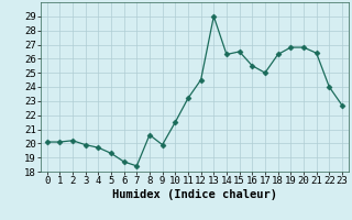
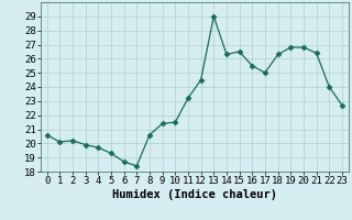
0: 20.1 -> 20.6
9: 19.9 -> 21.4
